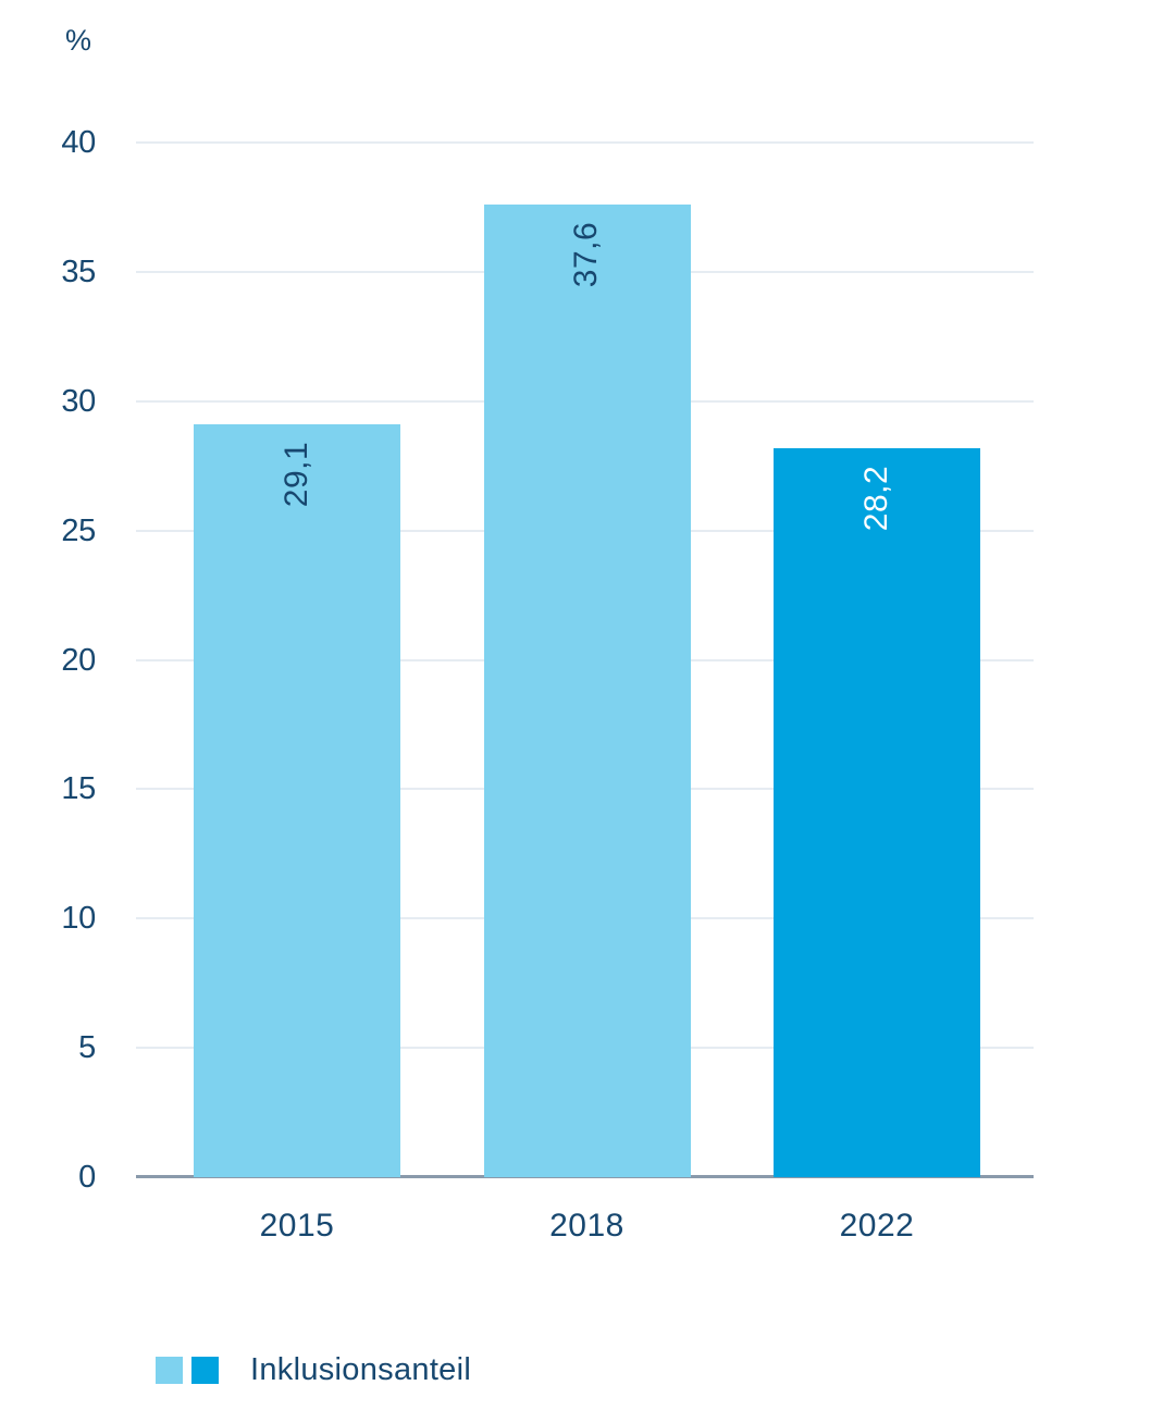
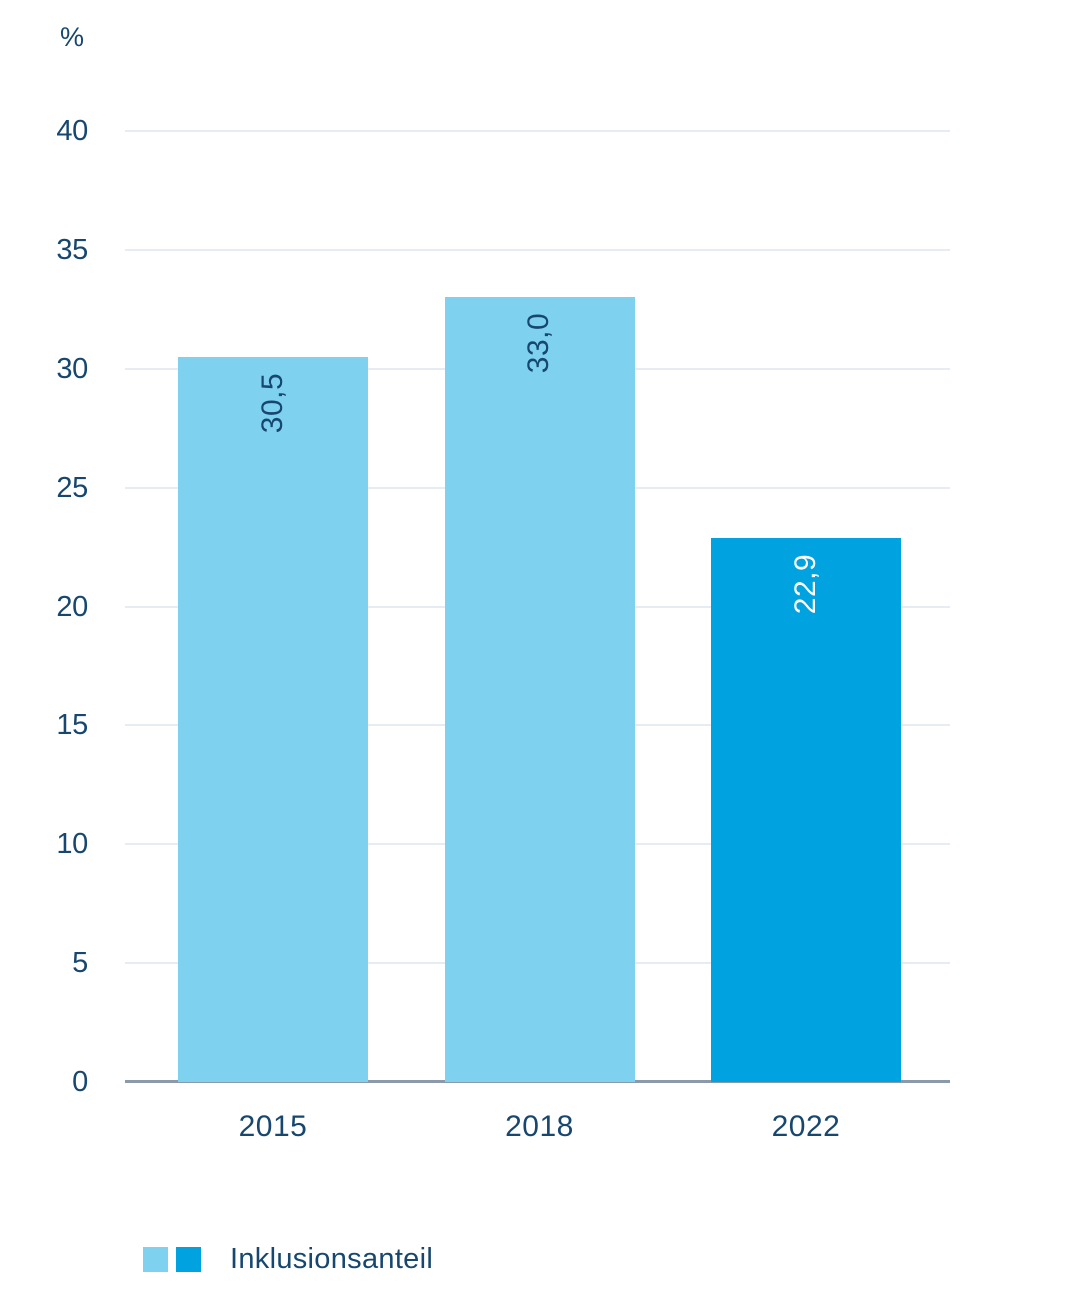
2015: 29,1 -> 30,5
2018: 37,6 -> 33,0
2022: 28,2 -> 22,9
